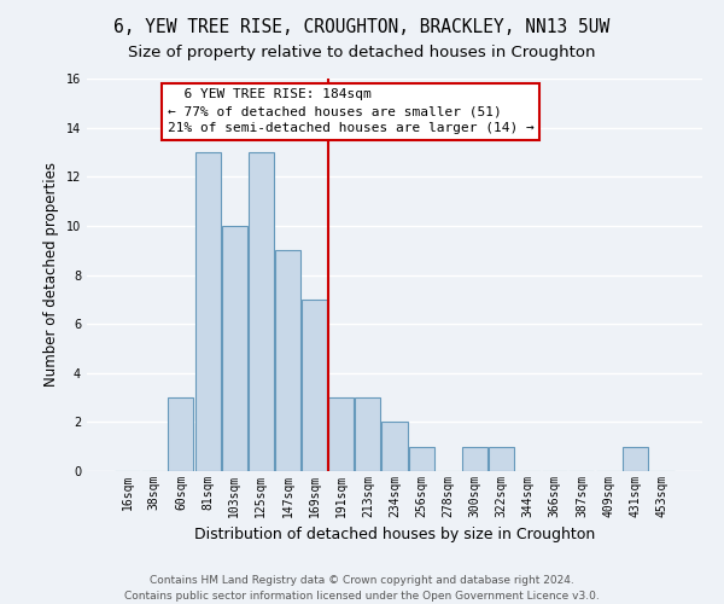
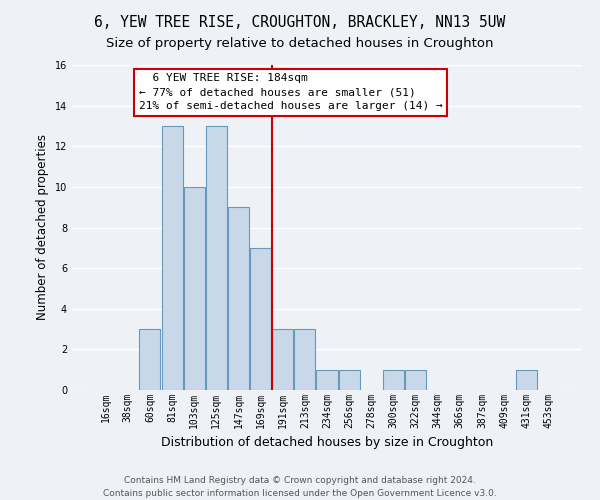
234sqm: 2 -> 1
